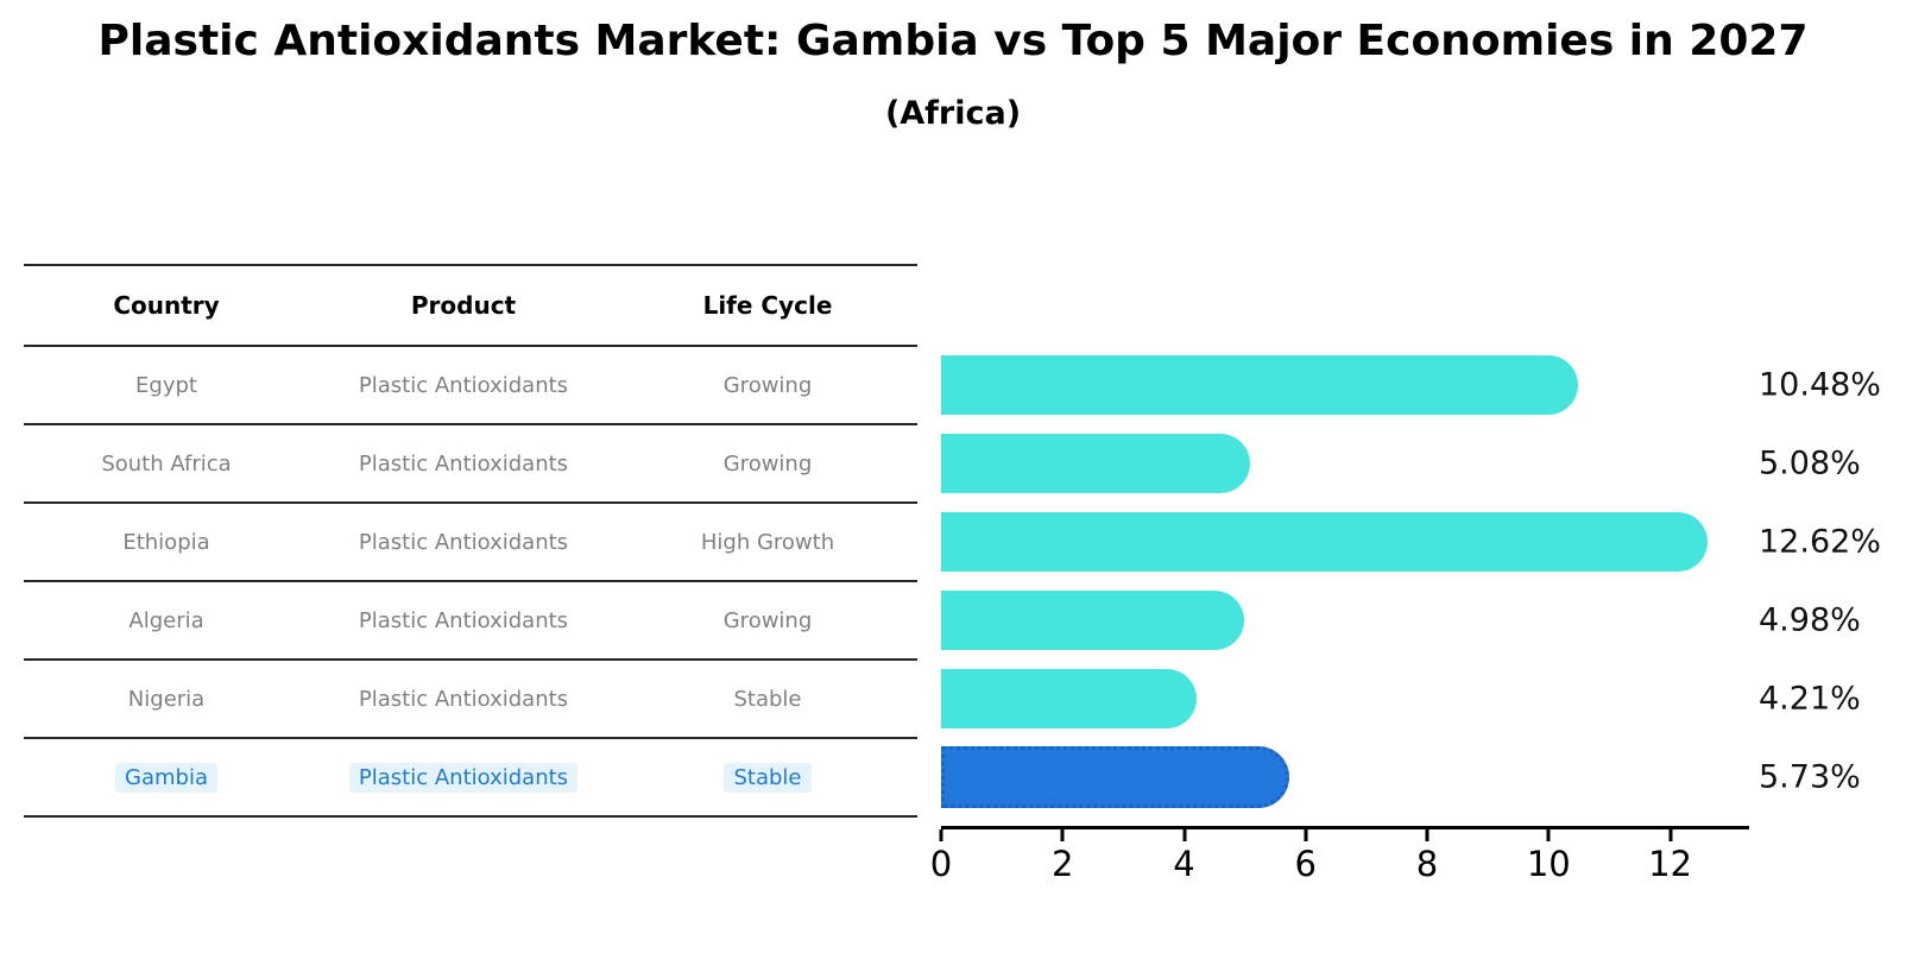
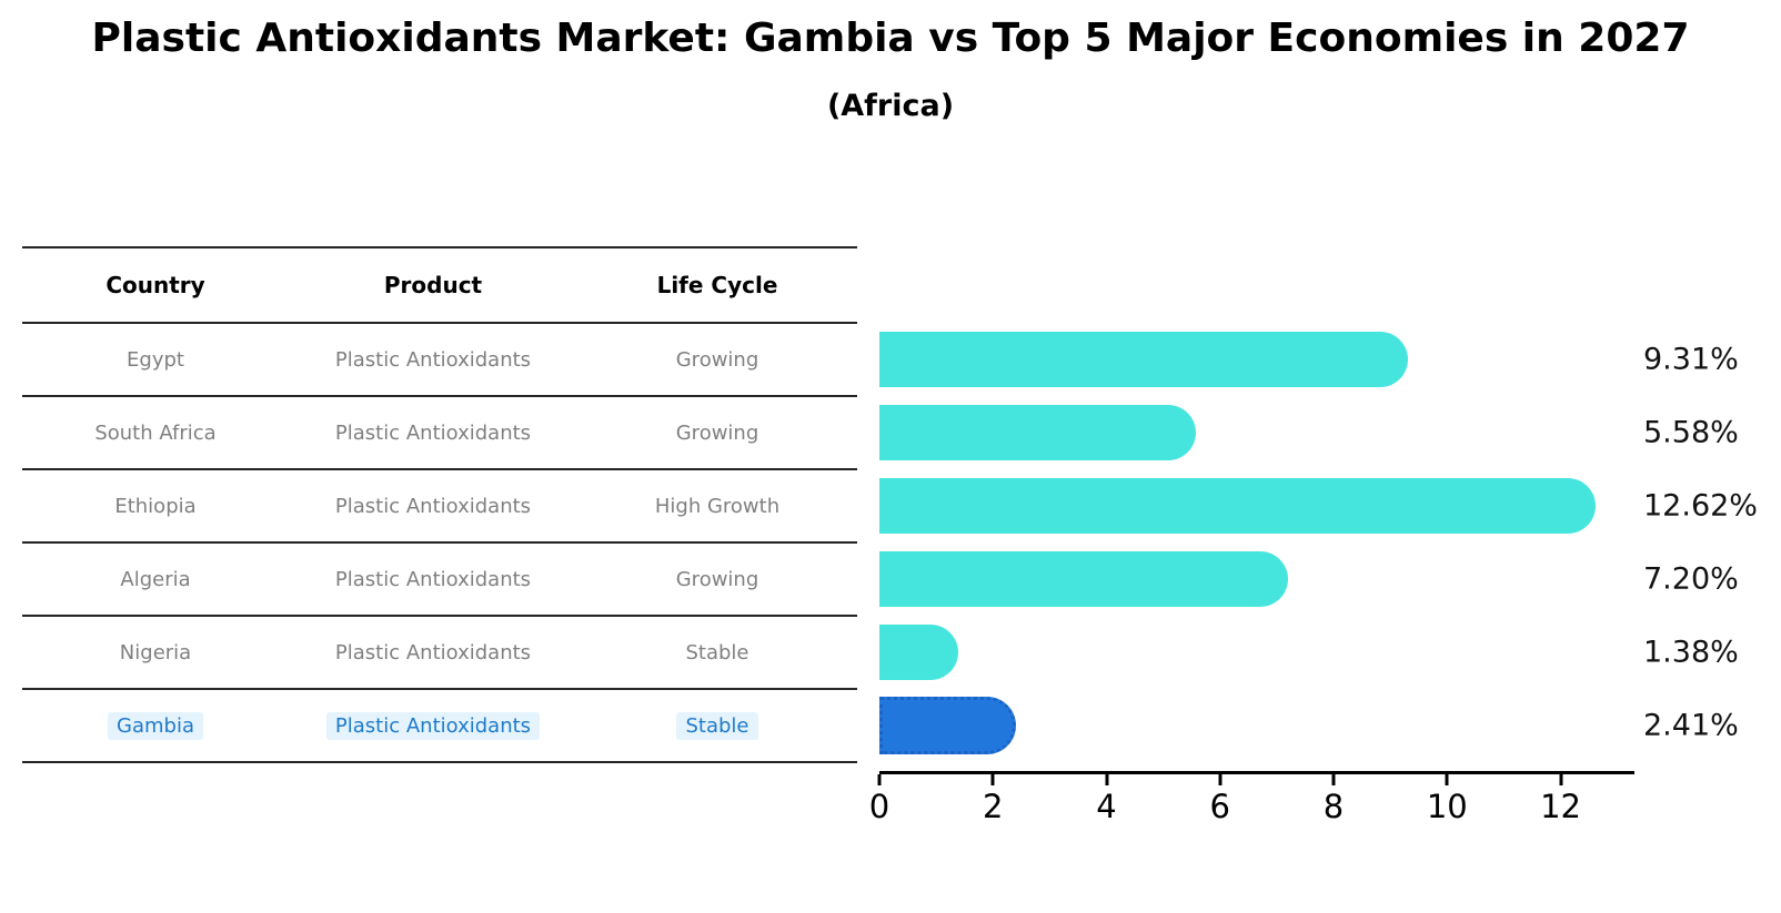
Egypt: 10.48% -> 9.31%
South Africa: 5.08% -> 5.58%
Algeria: 4.98% -> 7.20%
Nigeria: 4.21% -> 1.38%
Gambia: 5.73% -> 2.41%
